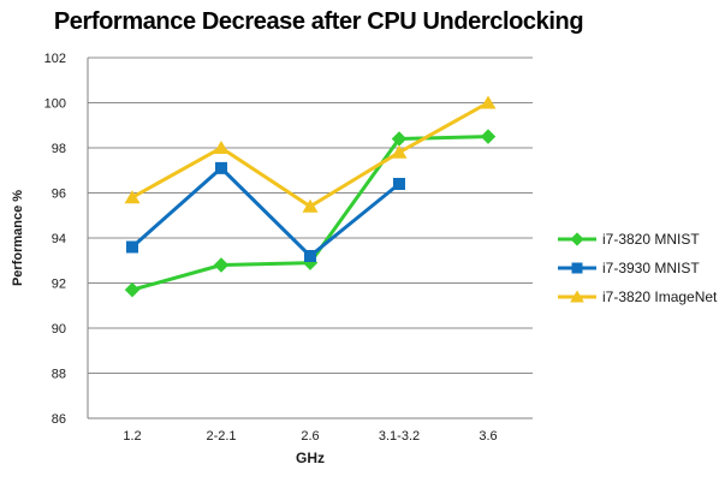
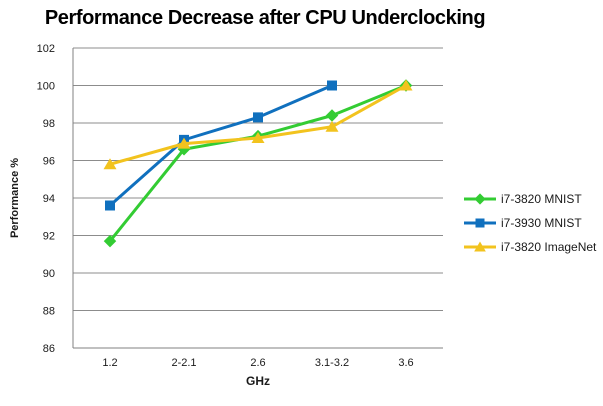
i7-3820 MNIST/2-2.1: 92.8 -> 96.6
i7-3820 ImageNet/2-2.1: 98.0 -> 96.9
i7-3820 MNIST/2.6: 92.9 -> 97.3
i7-3930 MNIST/2.6: 93.2 -> 98.3
i7-3820 ImageNet/2.6: 95.4 -> 97.2
i7-3930 MNIST/3.1-3.2: 96.4 -> 100.0
i7-3820 MNIST/3.6: 98.5 -> 100.0
